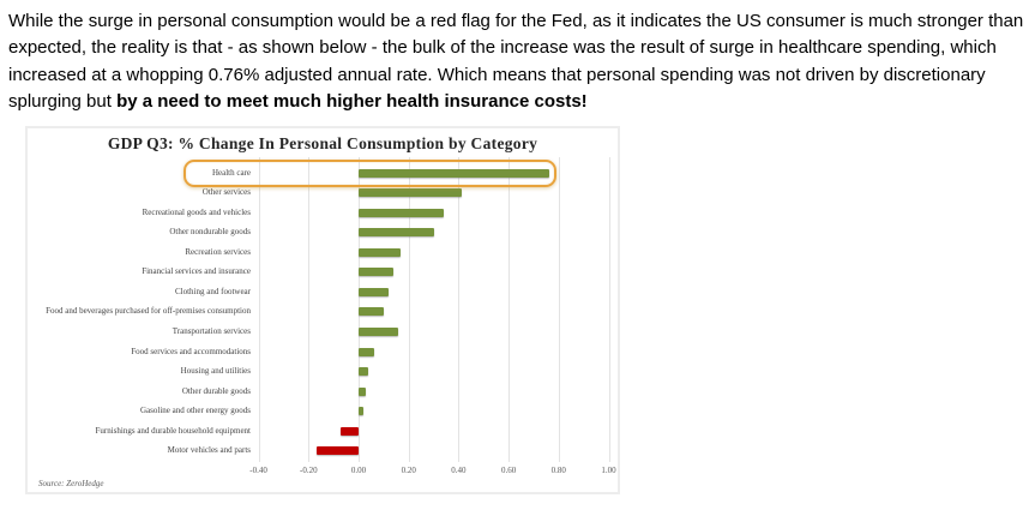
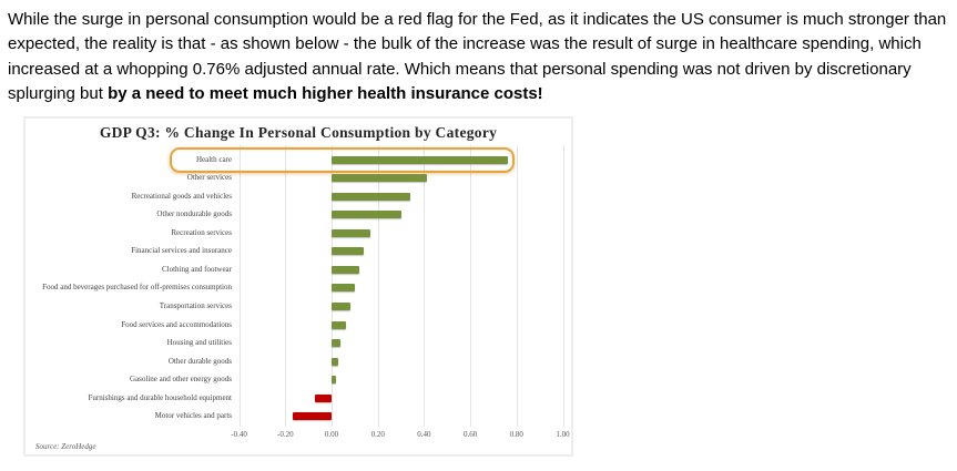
Transportation services: 0.16 -> 0.08
